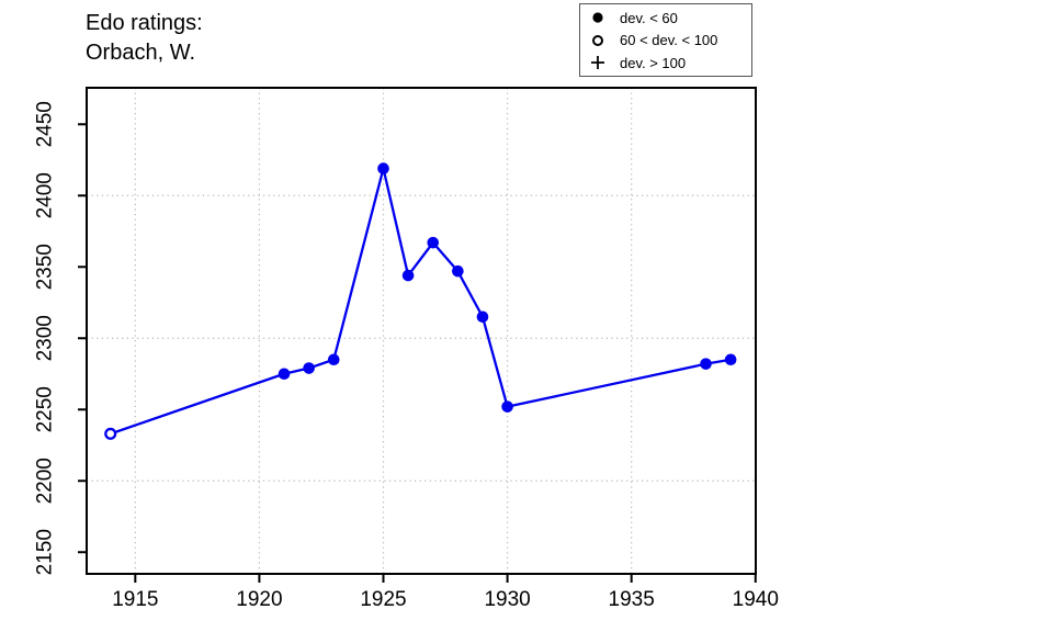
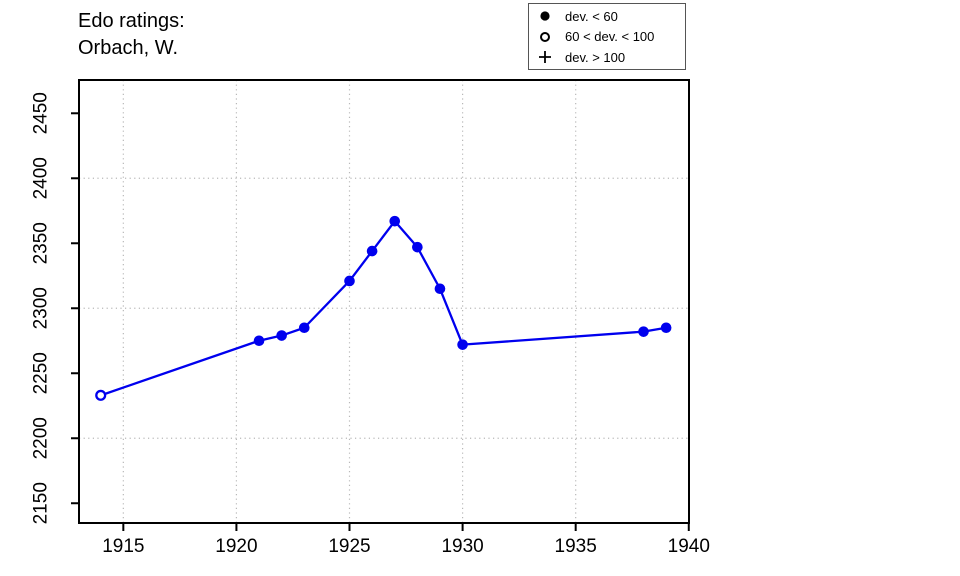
1925: 2419 -> 2321
1930: 2252 -> 2272
